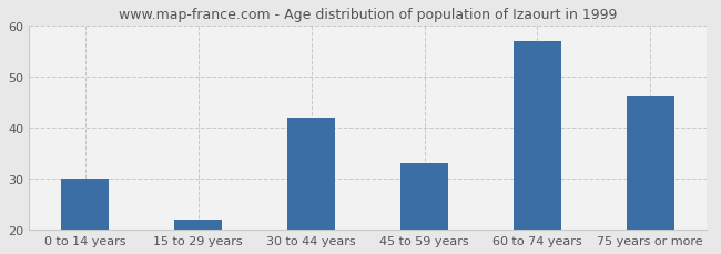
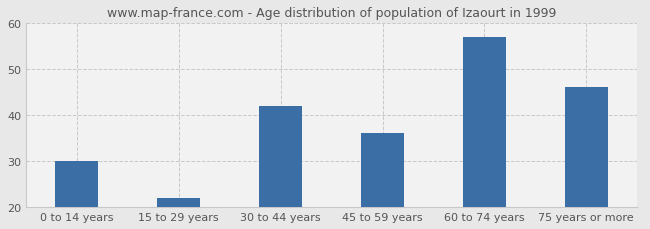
45 to 59 years: 33 -> 36
